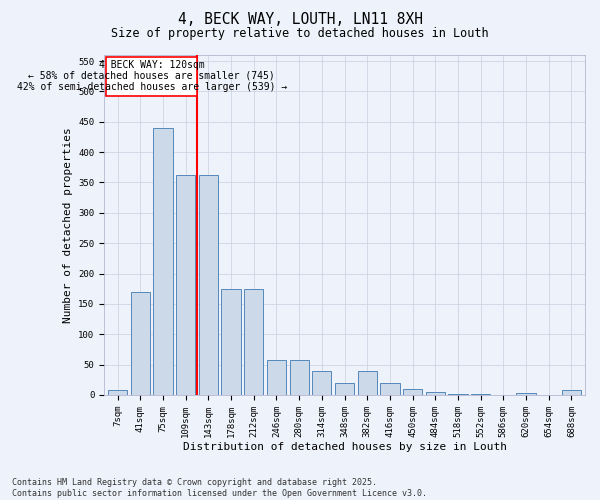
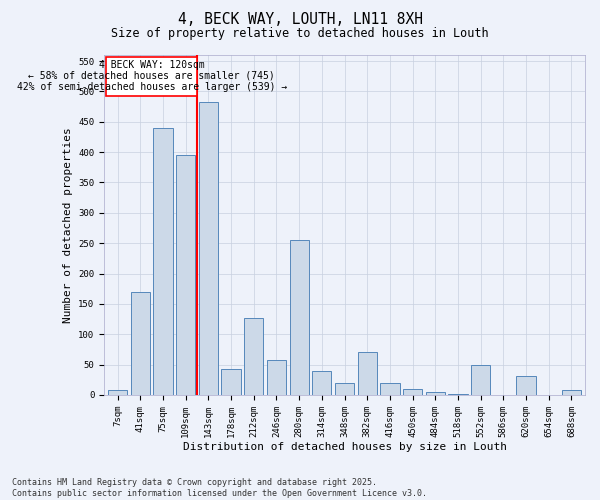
109sqm: 363 -> 396
143sqm: 363 -> 482
178sqm: 175 -> 42
212sqm: 175 -> 126
280sqm: 57 -> 256
382sqm: 40 -> 70
552sqm: 2 -> 50
620sqm: 3 -> 32
